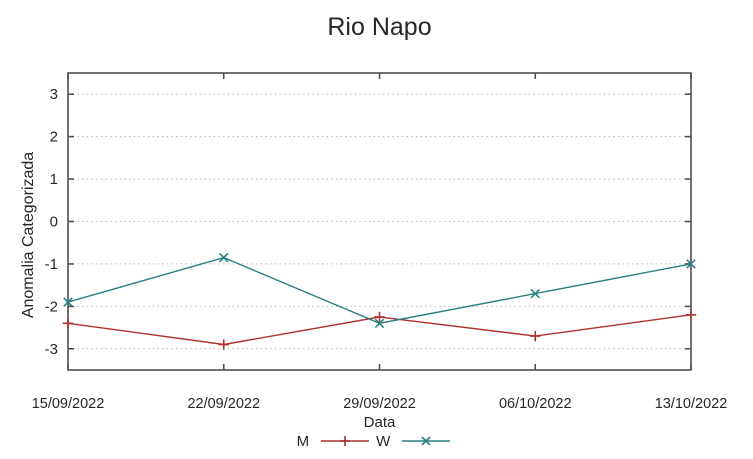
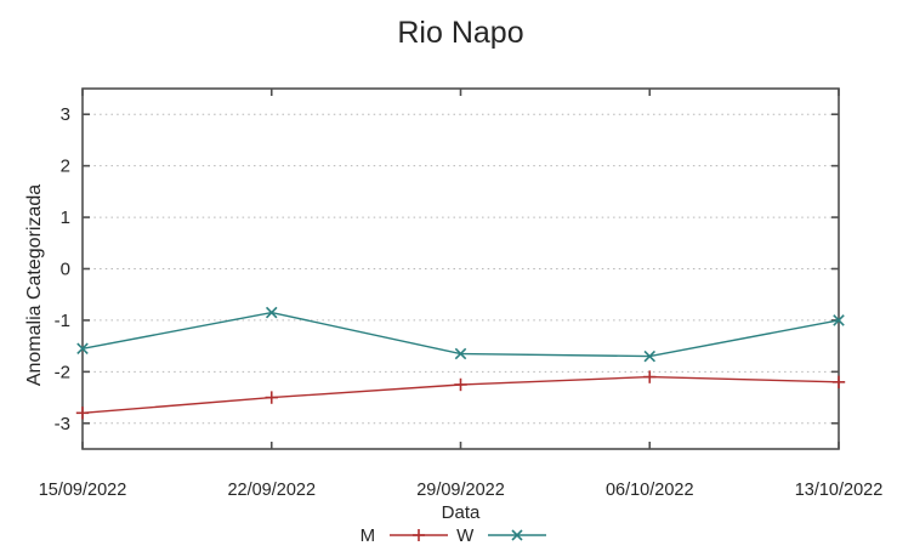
M/15/09/2022: -2.4 -> -2.8
W/15/09/2022: -1.9 -> -1.6
M/22/09/2022: -2.9 -> -2.5
W/29/09/2022: -2.4 -> -1.6
M/06/10/2022: -2.7 -> -2.1
